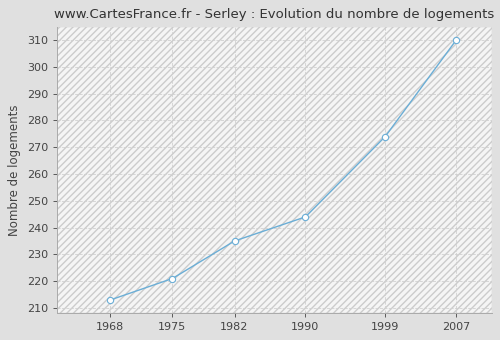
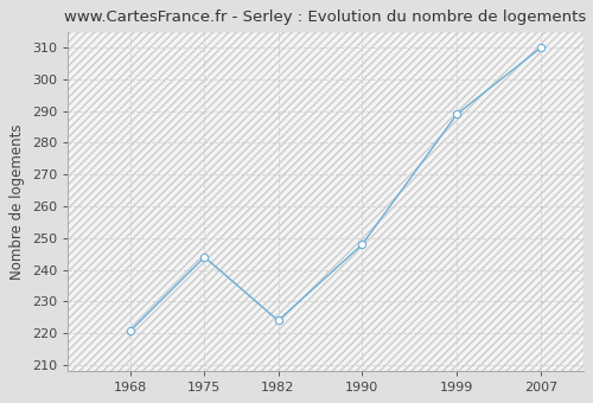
1968: 213 -> 221
1975: 221 -> 244
1982: 235 -> 224
1990: 244 -> 248
1999: 274 -> 289
